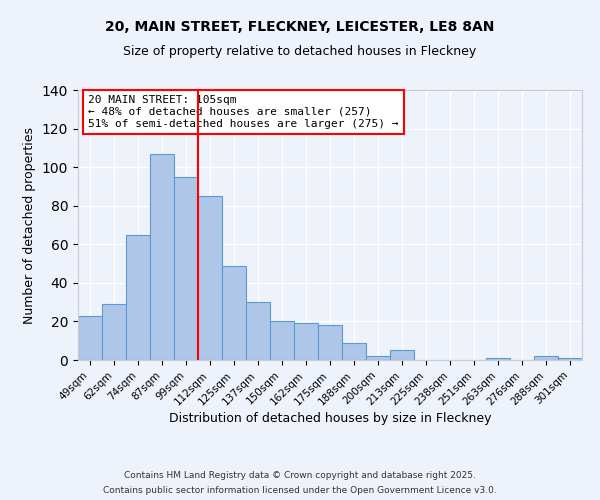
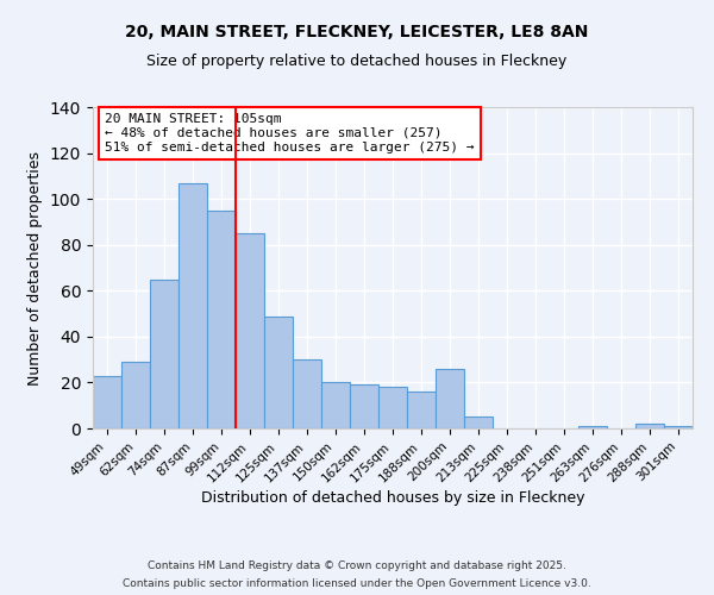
188sqm: 9 -> 16
200sqm: 2 -> 26
